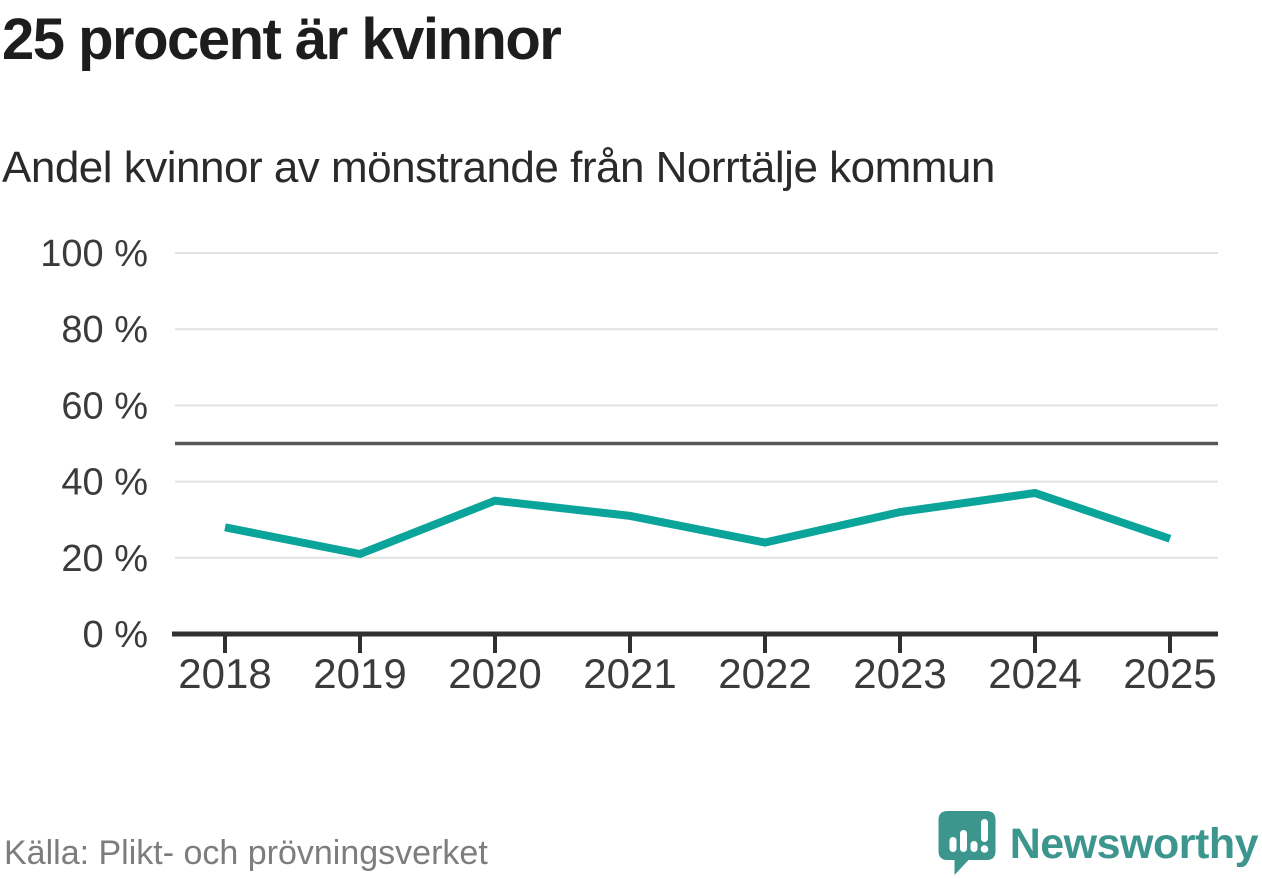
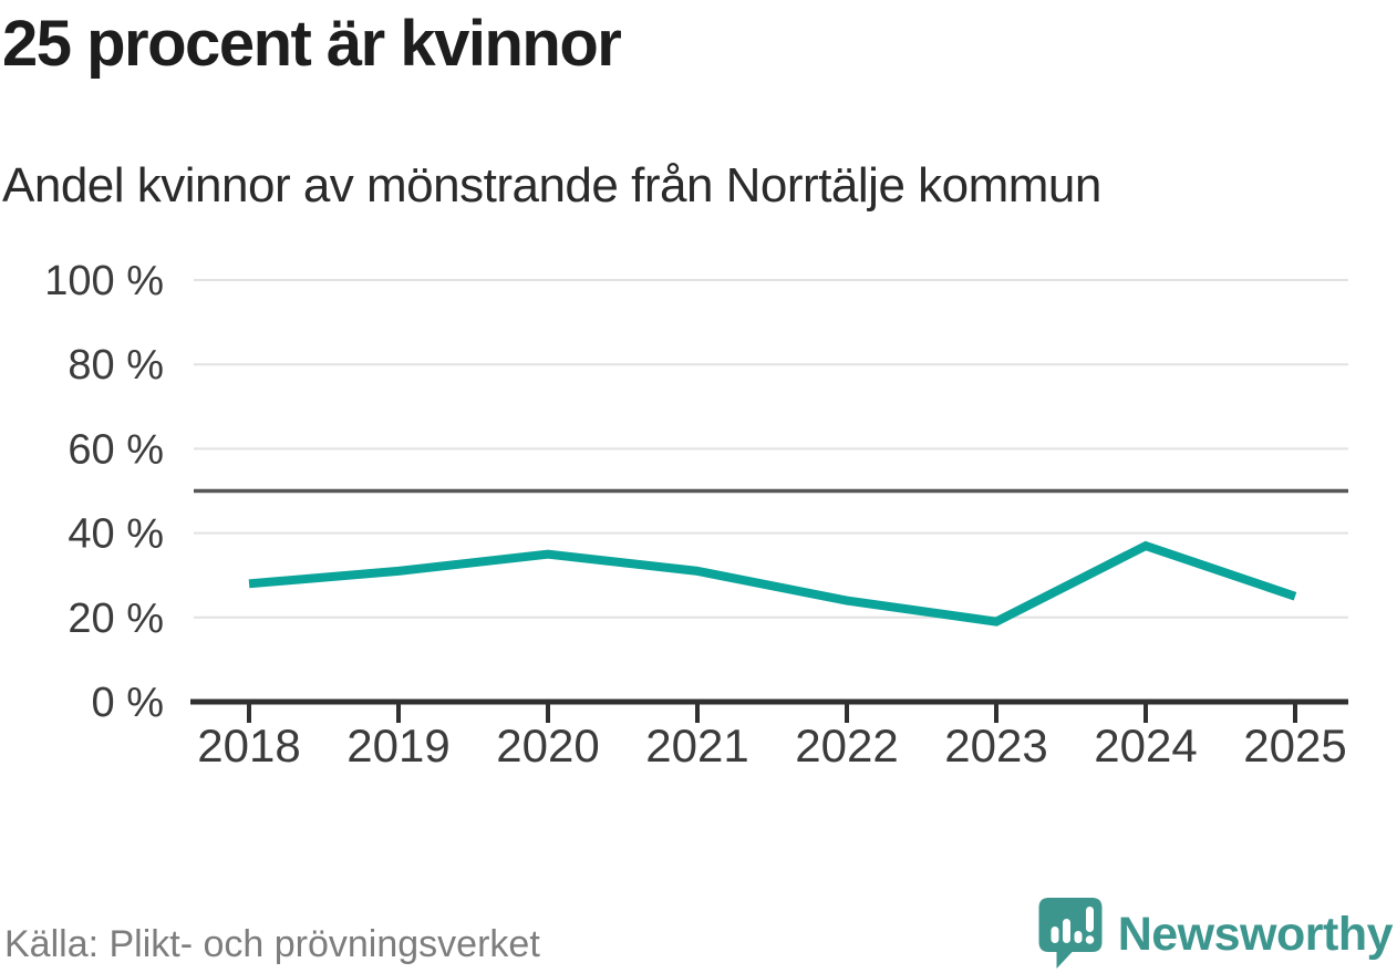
2019: 21% -> 31%
2023: 32% -> 19%
